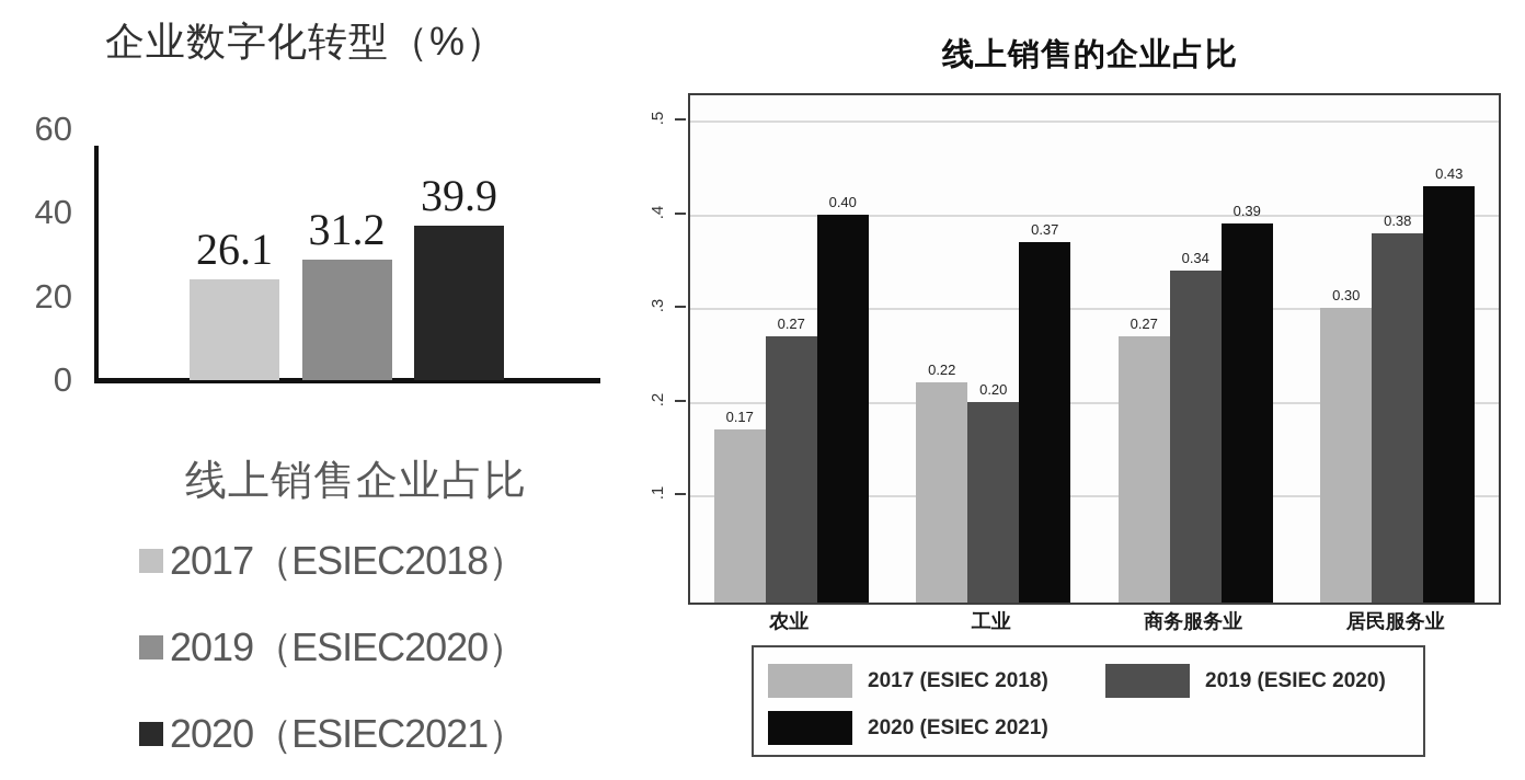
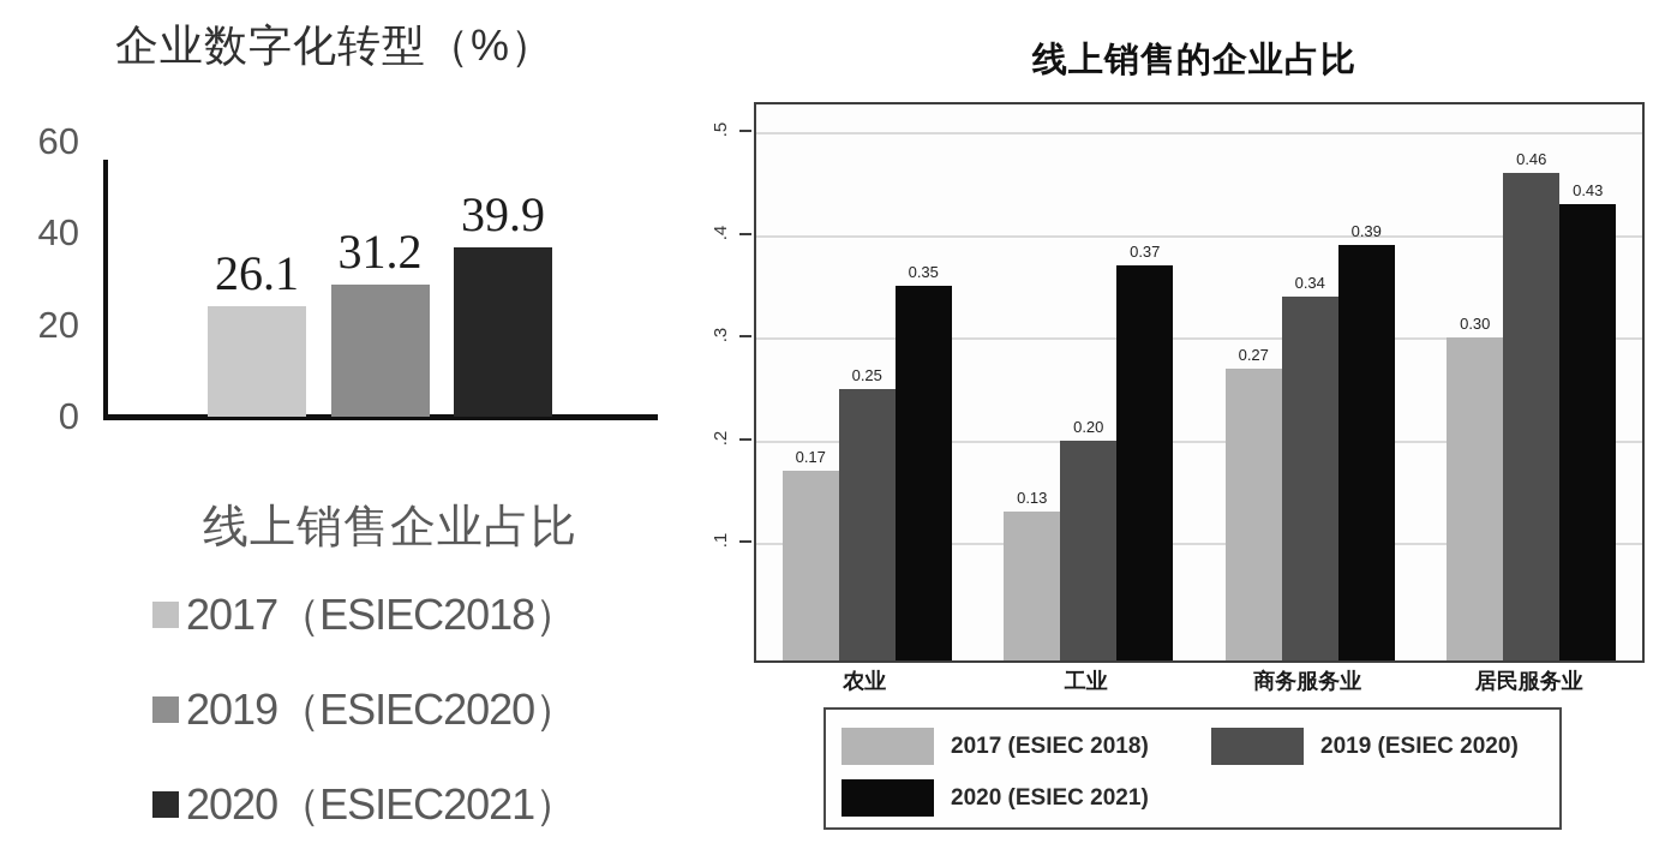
线上销售的企业占比/2019 (ESIEC 2020)/农业: 0.27 -> 0.25
线上销售的企业占比/2020 (ESIEC 2021)/农业: 0.40 -> 0.35
线上销售的企业占比/2017 (ESIEC 2018)/工业: 0.22 -> 0.13
线上销售的企业占比/2019 (ESIEC 2020)/居民服务业: 0.38 -> 0.46
